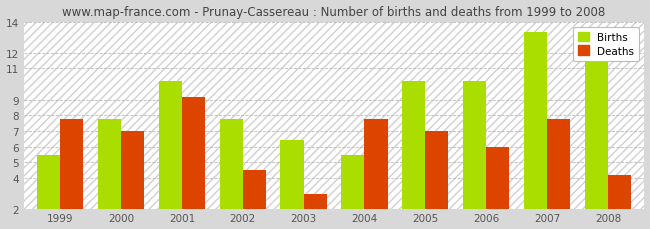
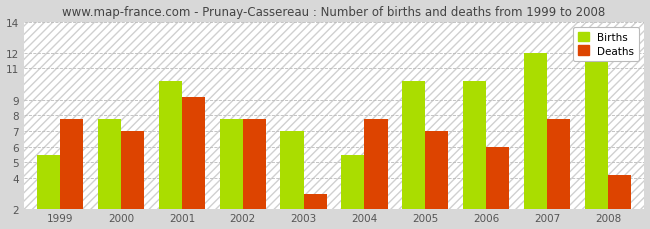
Deaths/2002: 4.5 -> 7.8
Births/2003: 6.4 -> 7.0
Births/2007: 13.3 -> 12.0
